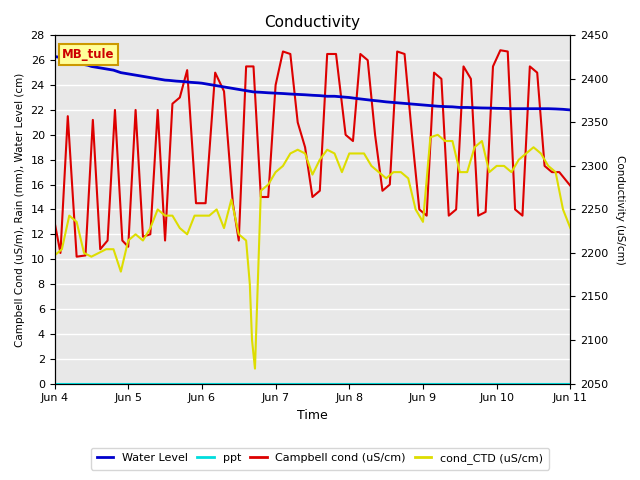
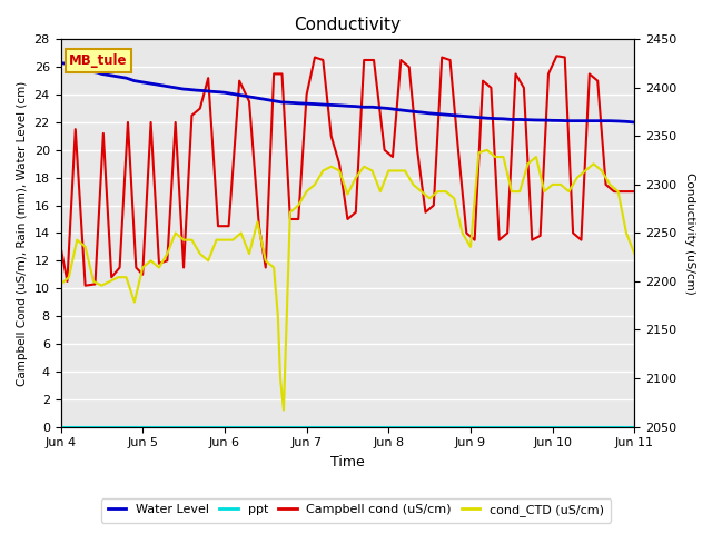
Campbell cond (uS/cm)/Jun 11: 15.9 -> 17.0
